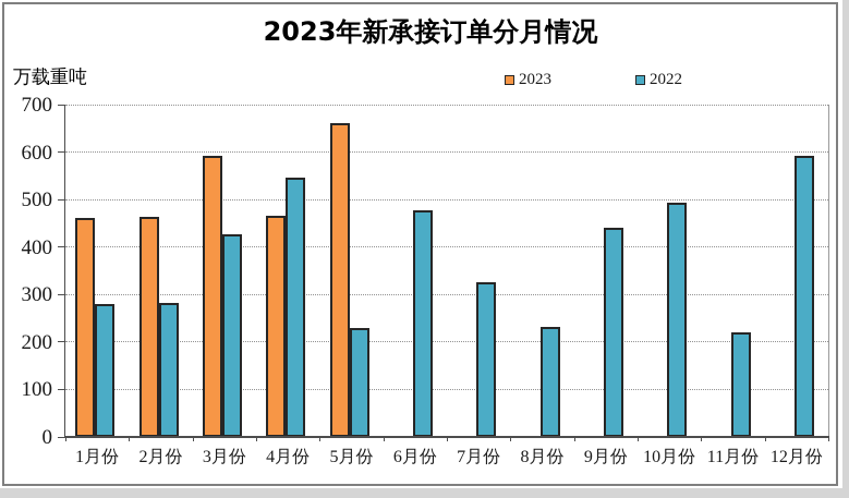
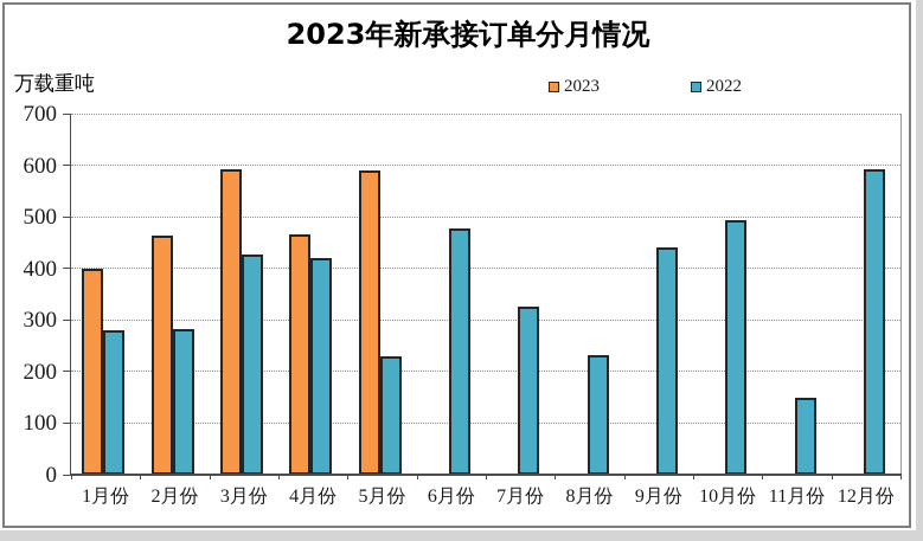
2023/1月份: 460 -> 400
2022/4月份: 550 -> 420
2023/5月份: 660 -> 590
2022/11月份: 220 -> 150
